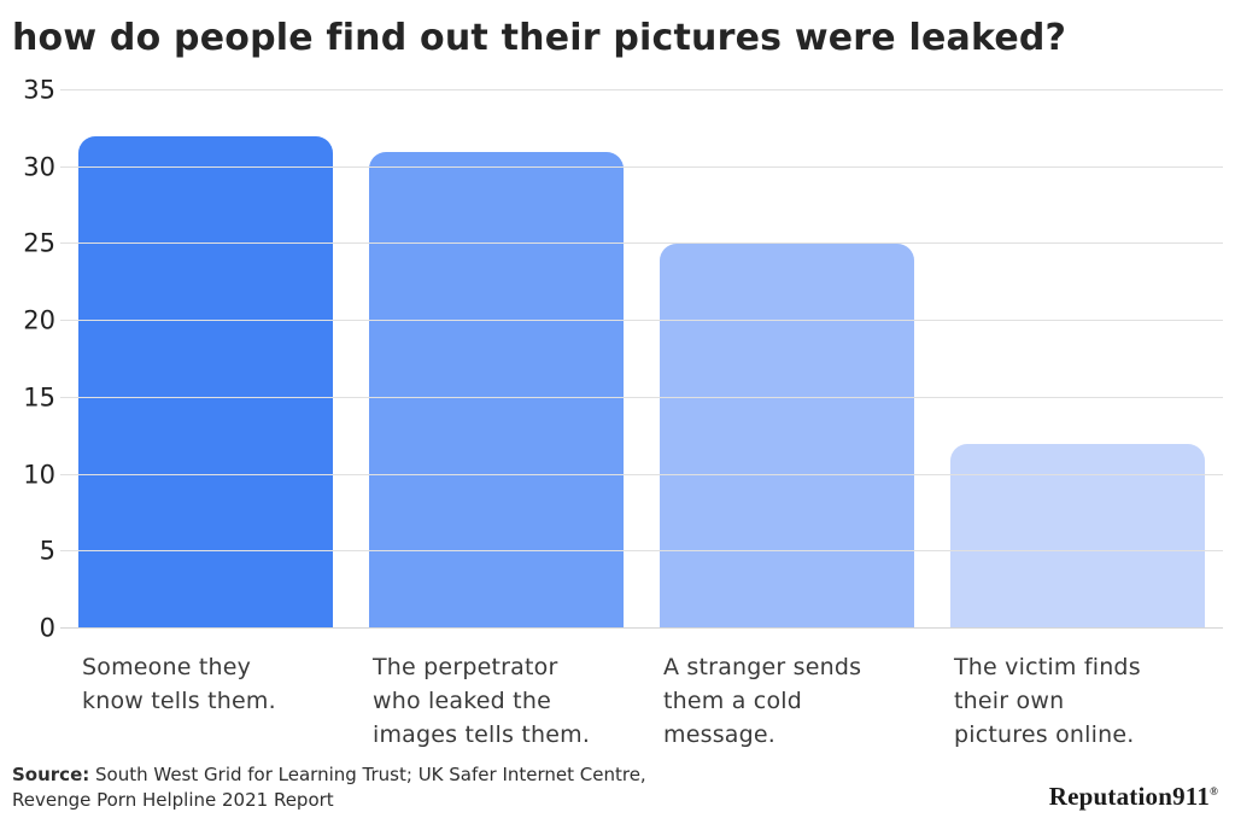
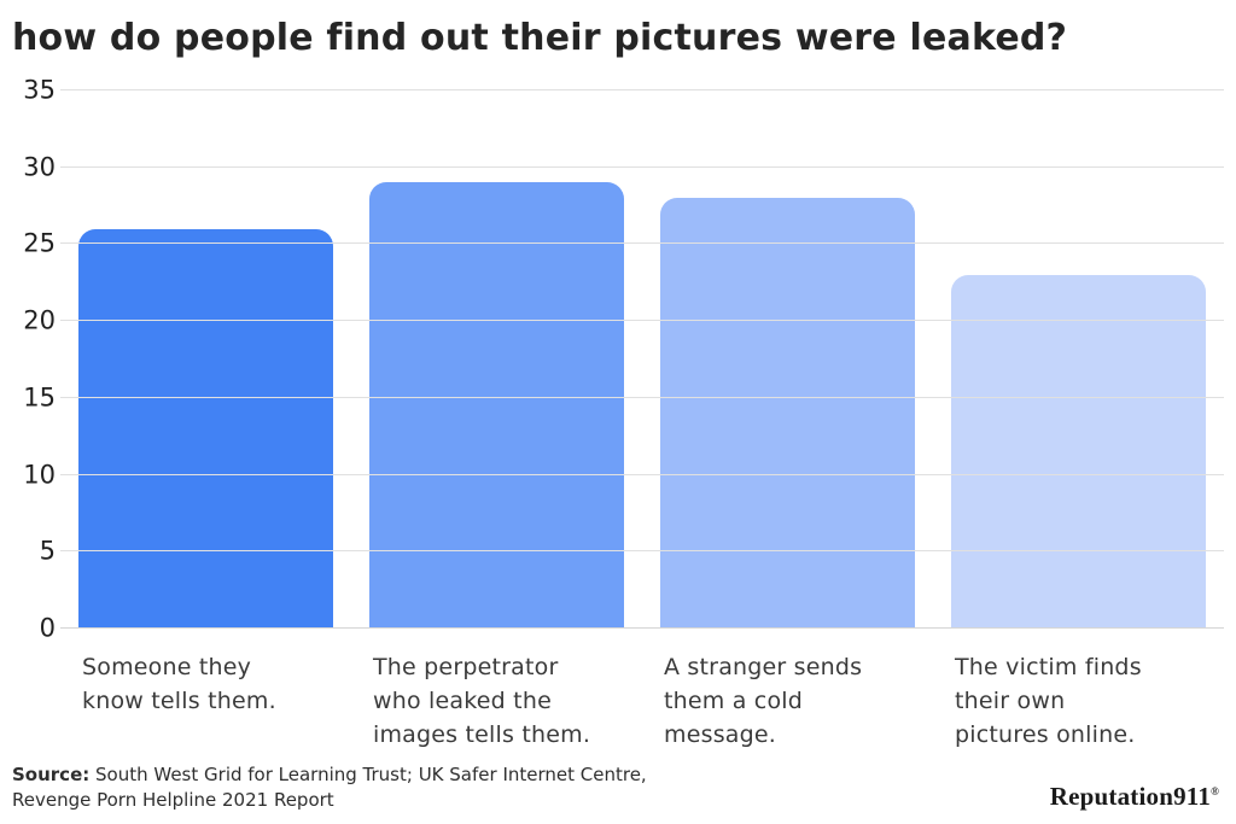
Someone they know tells them.: 32 -> 26
The perpetrator who leaked the images tells them.: 31 -> 29
A stranger sends them a cold message.: 25 -> 28
The victim finds their own pictures online.: 12 -> 23
